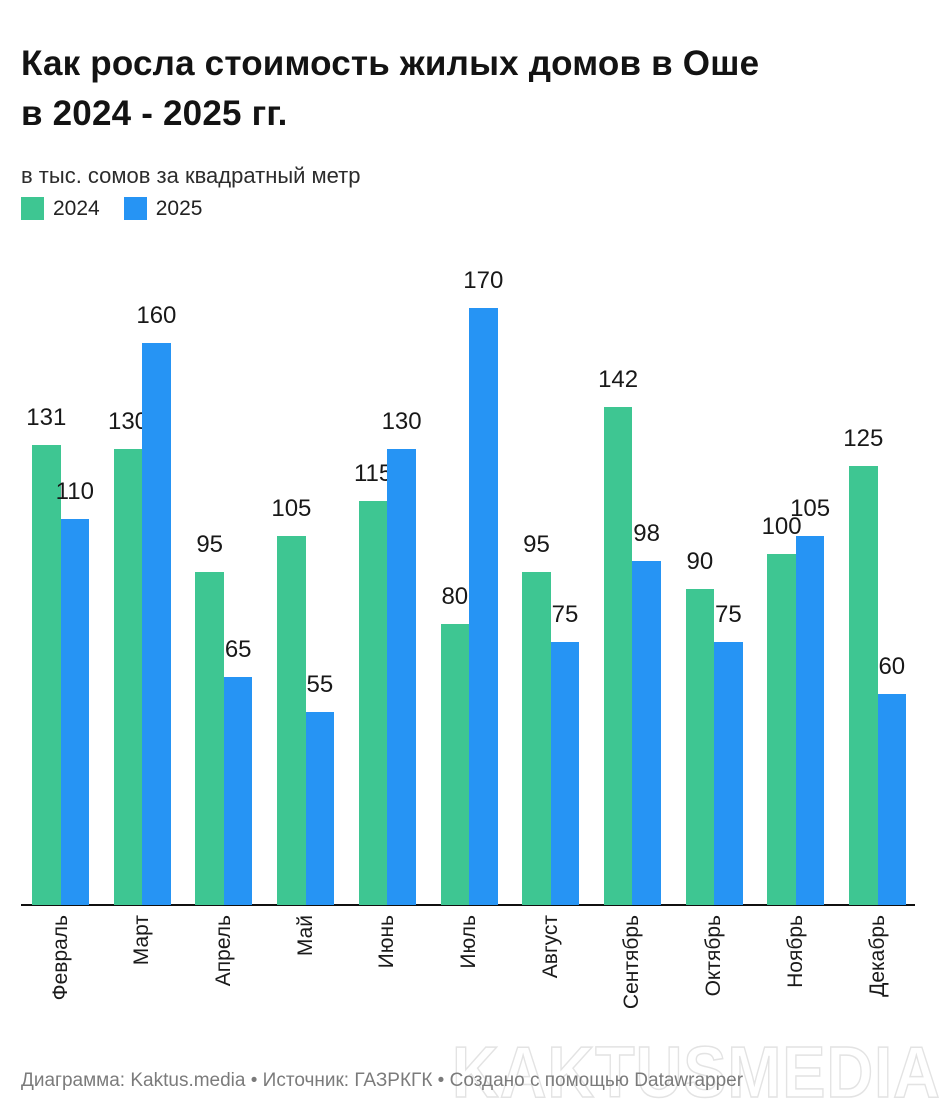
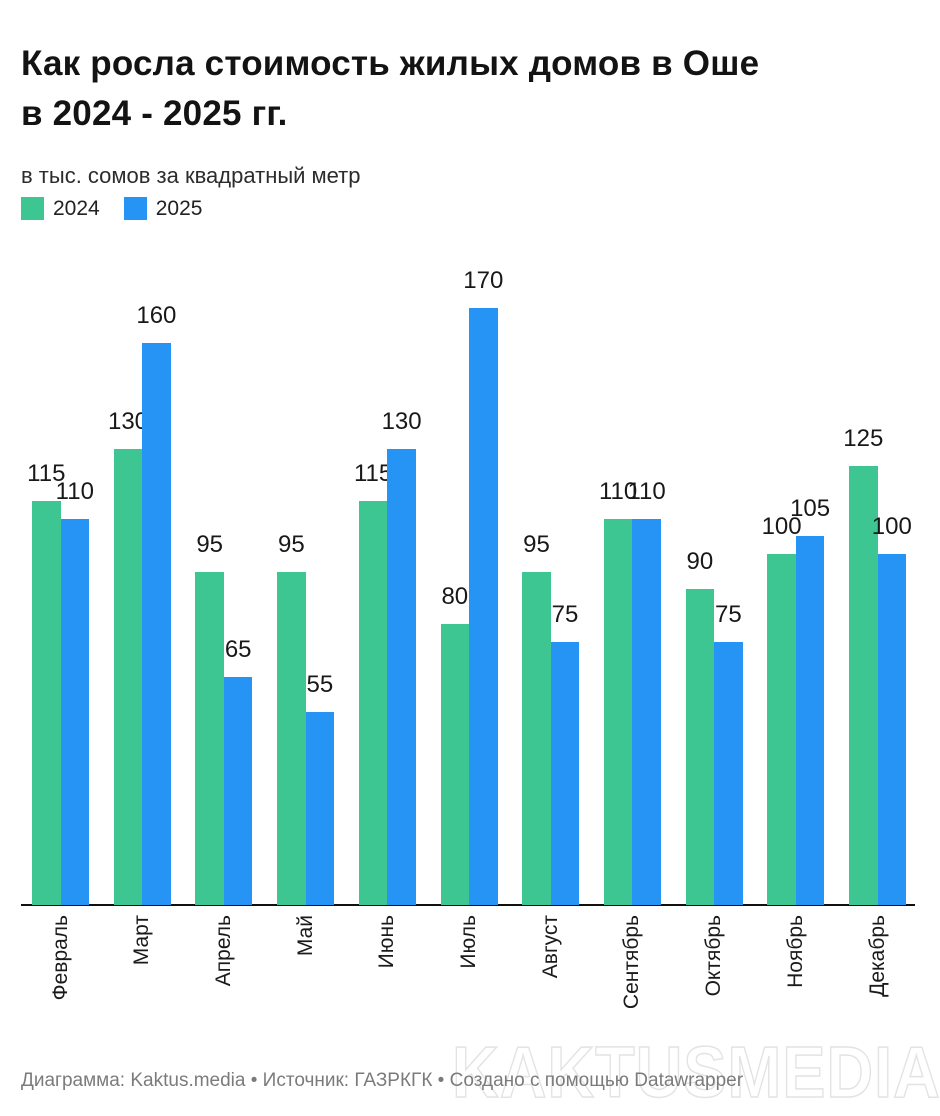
2024/Февраль: 131 -> 115
2024/Май: 105 -> 95
2024/Сентябрь: 142 -> 110
2025/Сентябрь: 98 -> 110
2025/Декабрь: 60 -> 100
